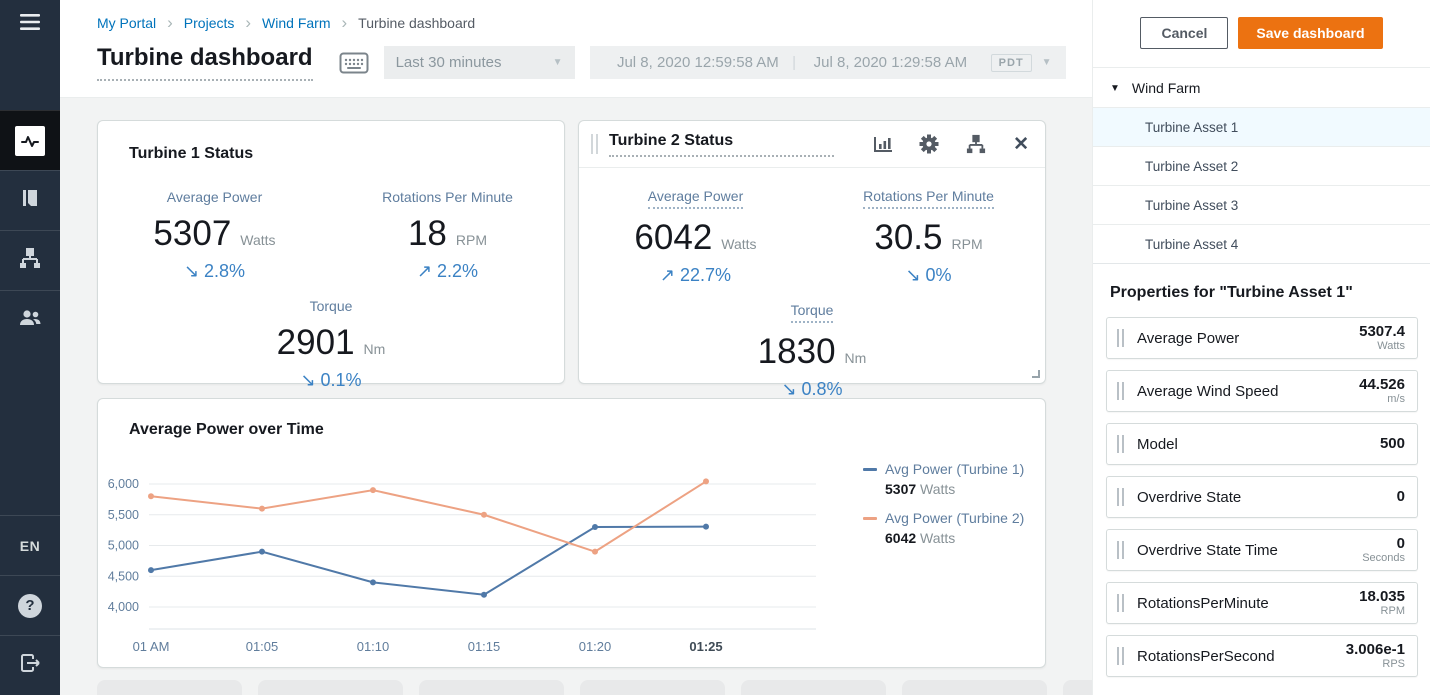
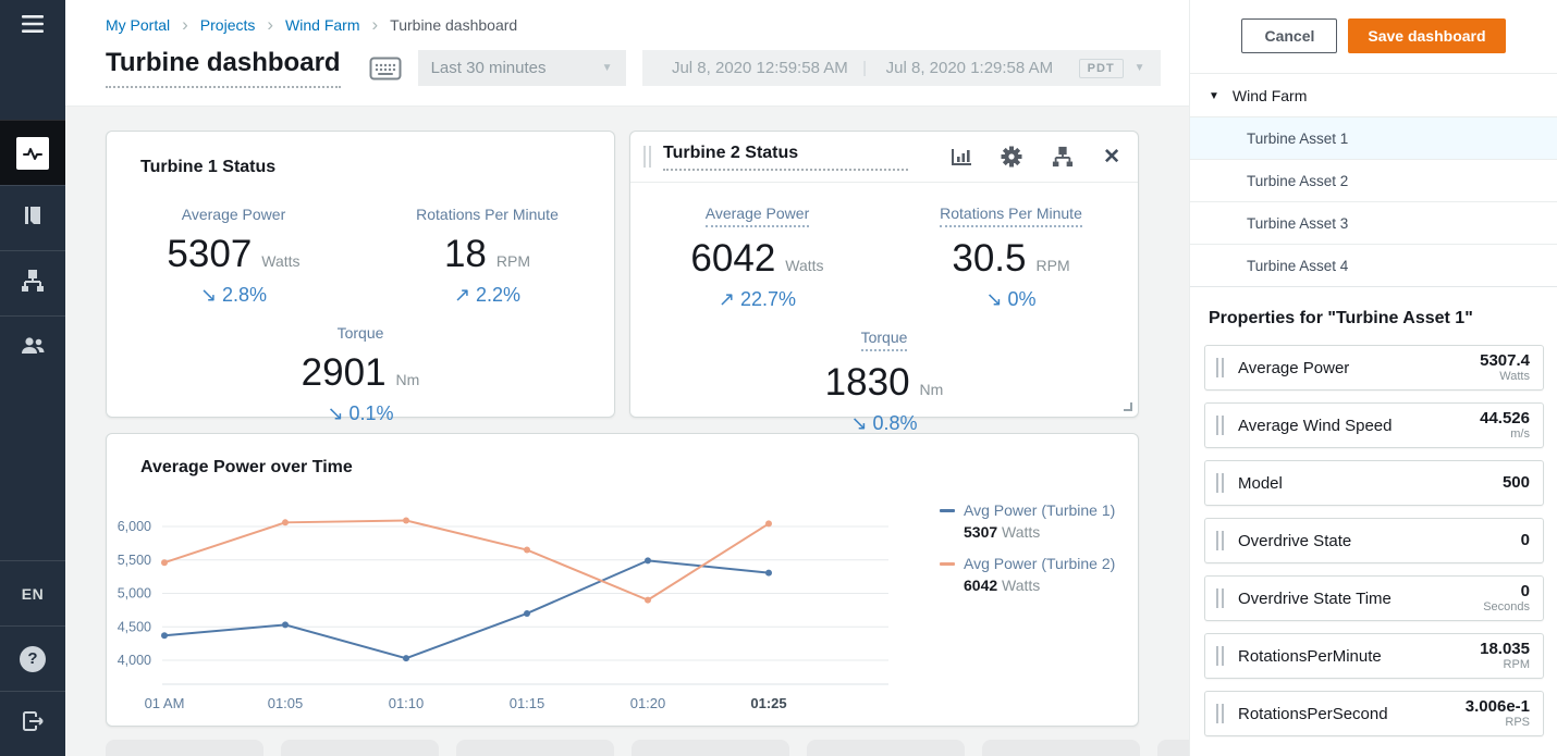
Avg Power (Turbine 1)/01 AM: 4600 -> 4400
Avg Power (Turbine 2)/01 AM: 5800 -> 5500
Avg Power (Turbine 1)/01:05: 4900 -> 4500
Avg Power (Turbine 2)/01:05: 5600 -> 6100
Avg Power (Turbine 1)/01:10: 4400 -> 4000
Avg Power (Turbine 2)/01:10: 5900 -> 6100
Avg Power (Turbine 1)/01:15: 4200 -> 4700
Avg Power (Turbine 2)/01:15: 5500 -> 5600
Avg Power (Turbine 1)/01:20: 5300 -> 5500
